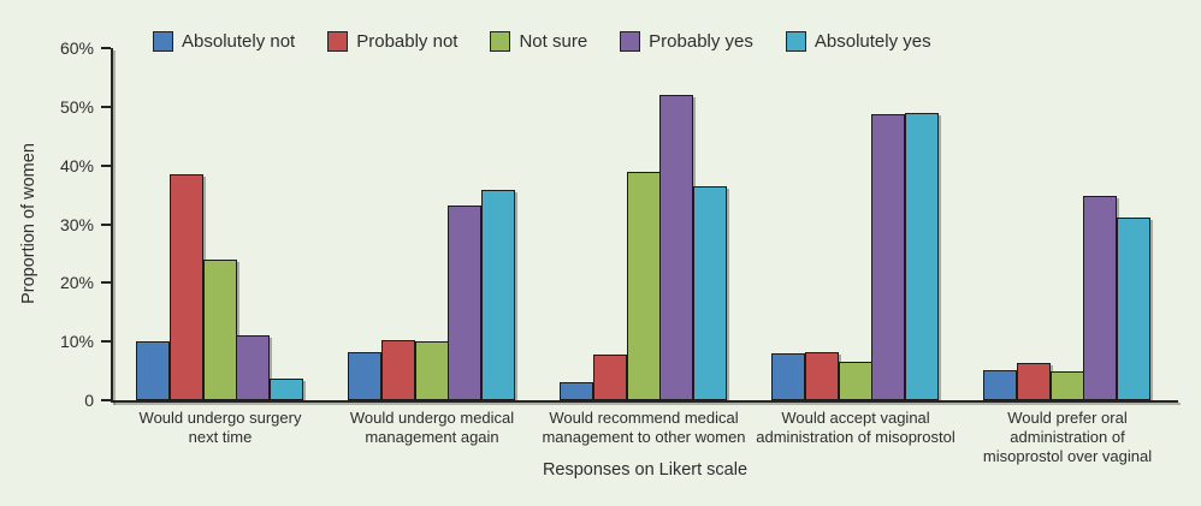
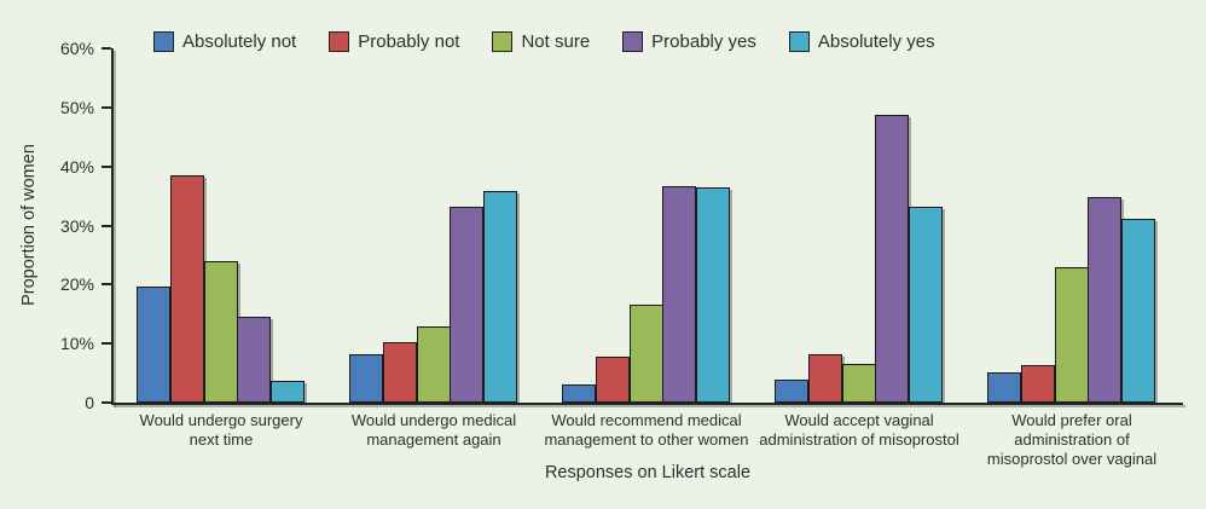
Absolutely not/Would undergo surgery next time: 10% -> 20%
Probably yes/Would undergo surgery next time: 11% -> 14%
Not sure/Would undergo medical management again: 10% -> 13%
Not sure/Would recommend medical management to other women: 39% -> 16%
Probably yes/Would recommend medical management to other women: 52% -> 37%
Absolutely not/Would accept vaginal administration of misoprostol: 8% -> 4%
Absolutely yes/Would accept vaginal administration of misoprostol: 49% -> 33%
Not sure/Would prefer oral administration of misoprostol over vaginal: 5% -> 23%
